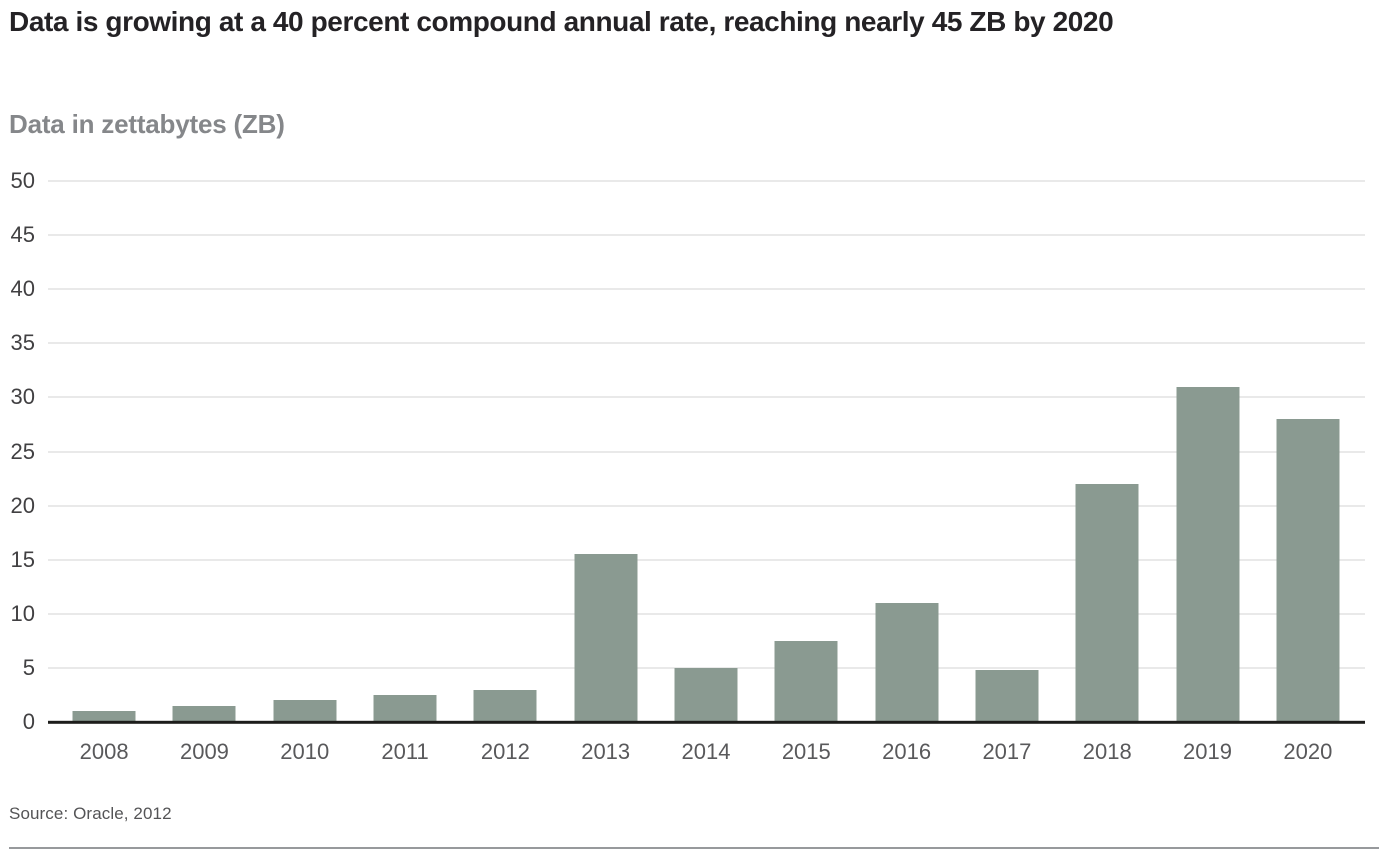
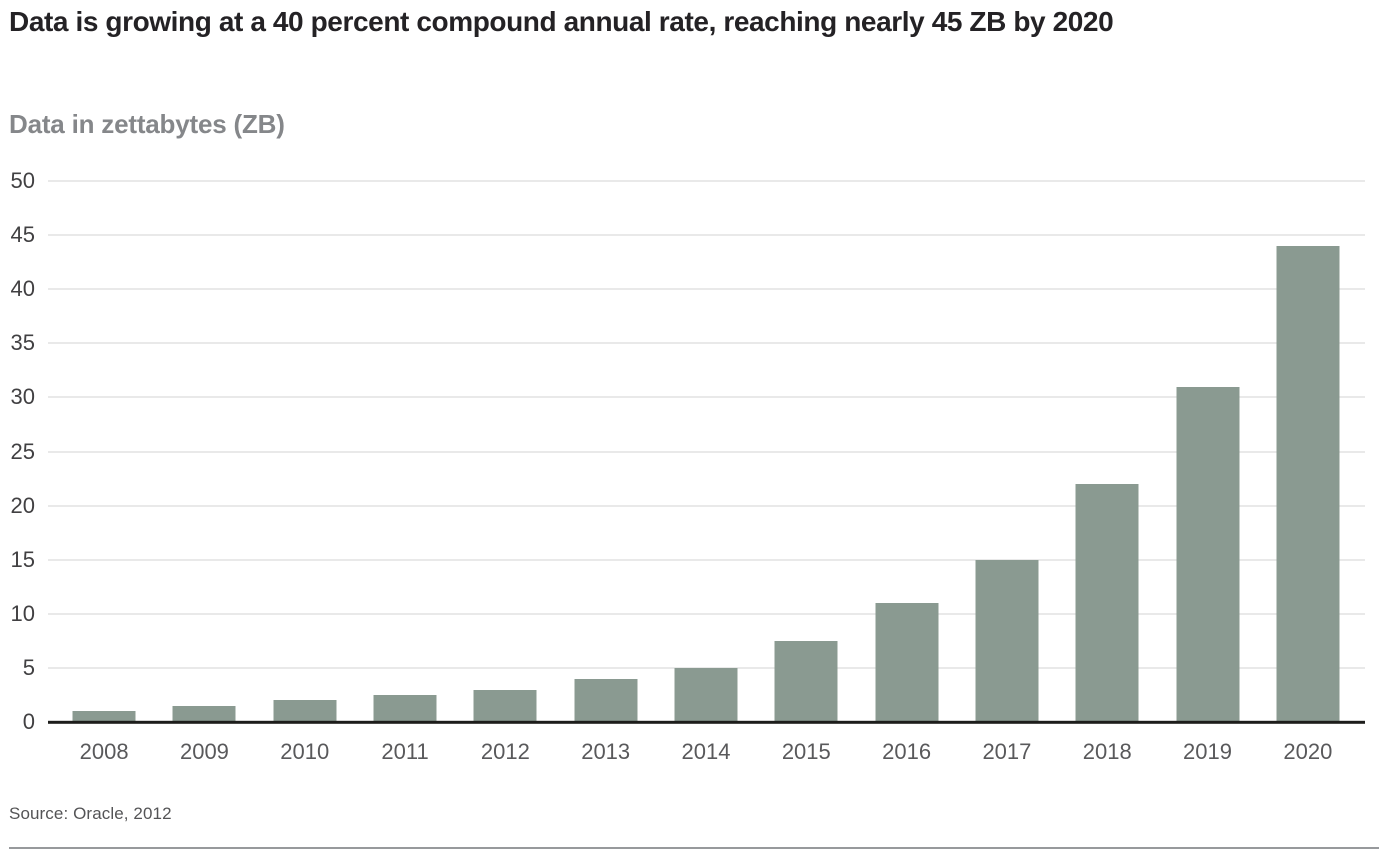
2013: 15.5 -> 4.0
2017: 4.8 -> 15.0
2020: 28.0 -> 44.0
